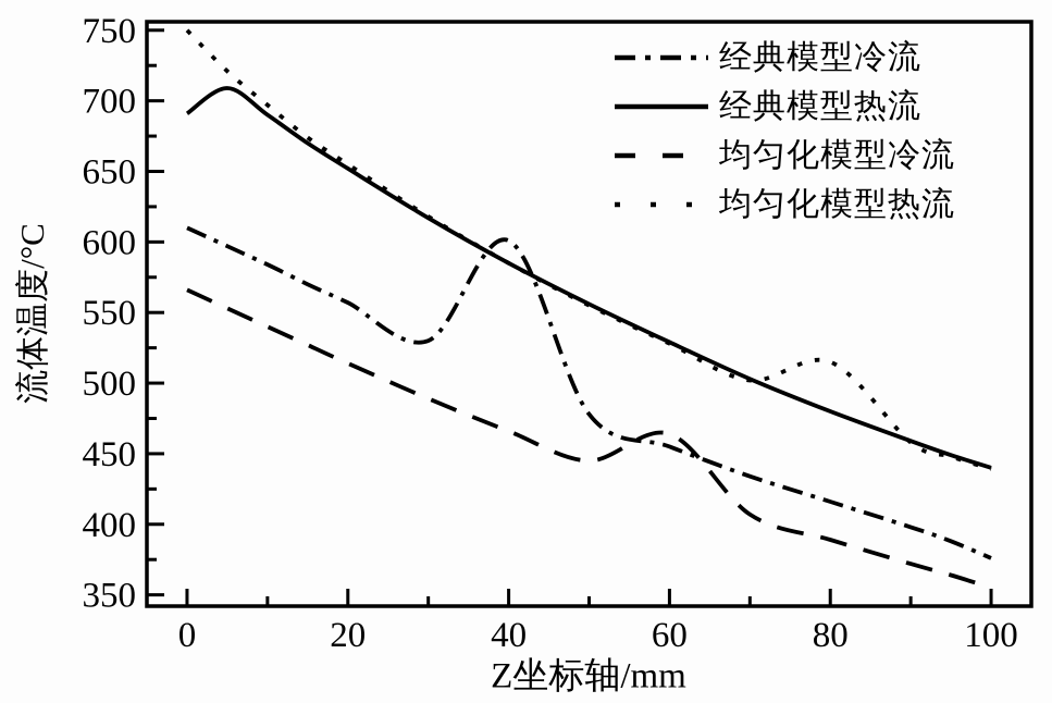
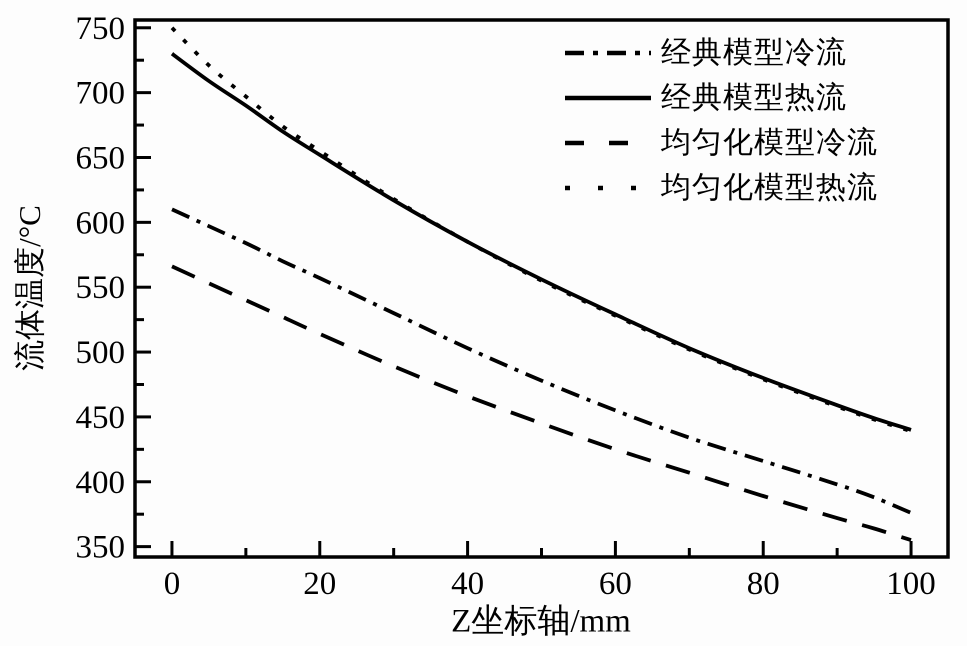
经典模型热流/0: 691 -> 730
经典模型冷流/40: 601 -> 503
均匀化模型冷流/60: 464 -> 425
均匀化模型热流/80: 515 -> 479
